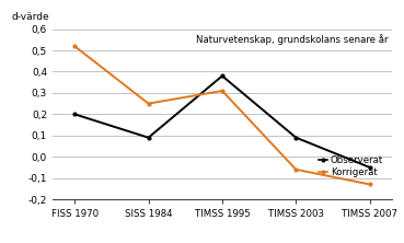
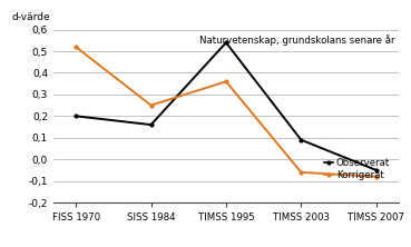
Observerat/SISS 1984: 0,09 -> 0,16
Observerat/TIMSS 1995: 0,38 -> 0,54
Korrigerat/TIMSS 1995: 0,31 -> 0,36
Korrigerat/TIMSS 2007: -0,13 -> -0,08
